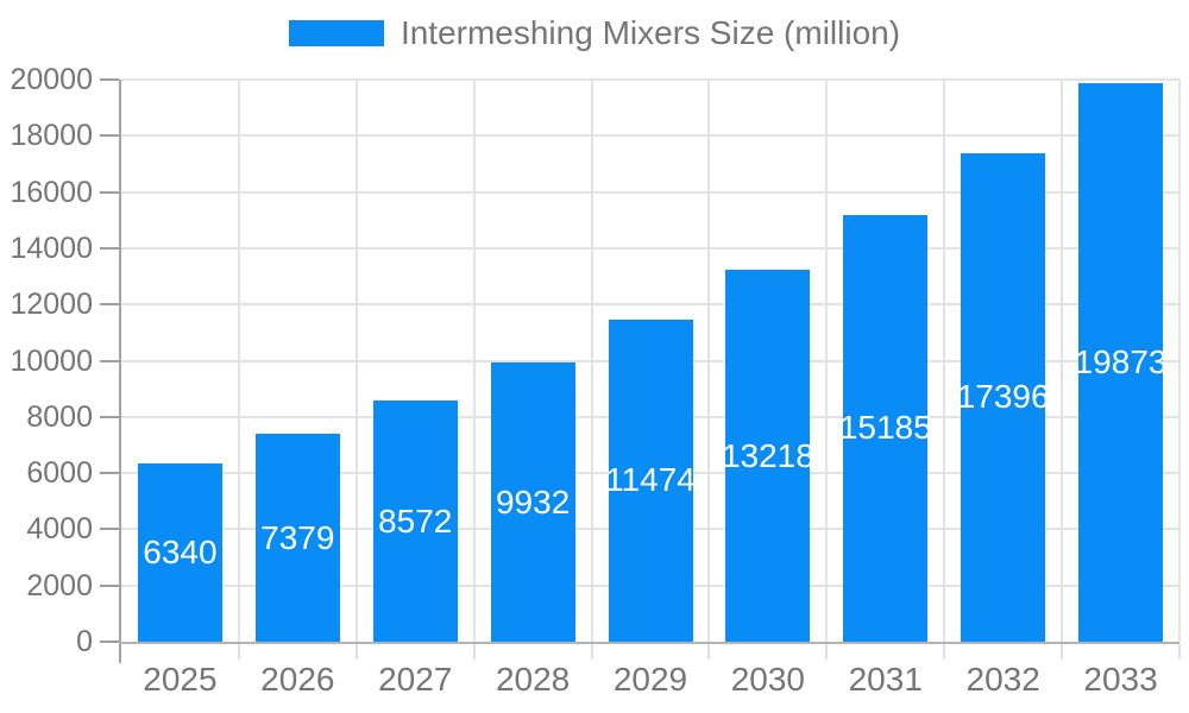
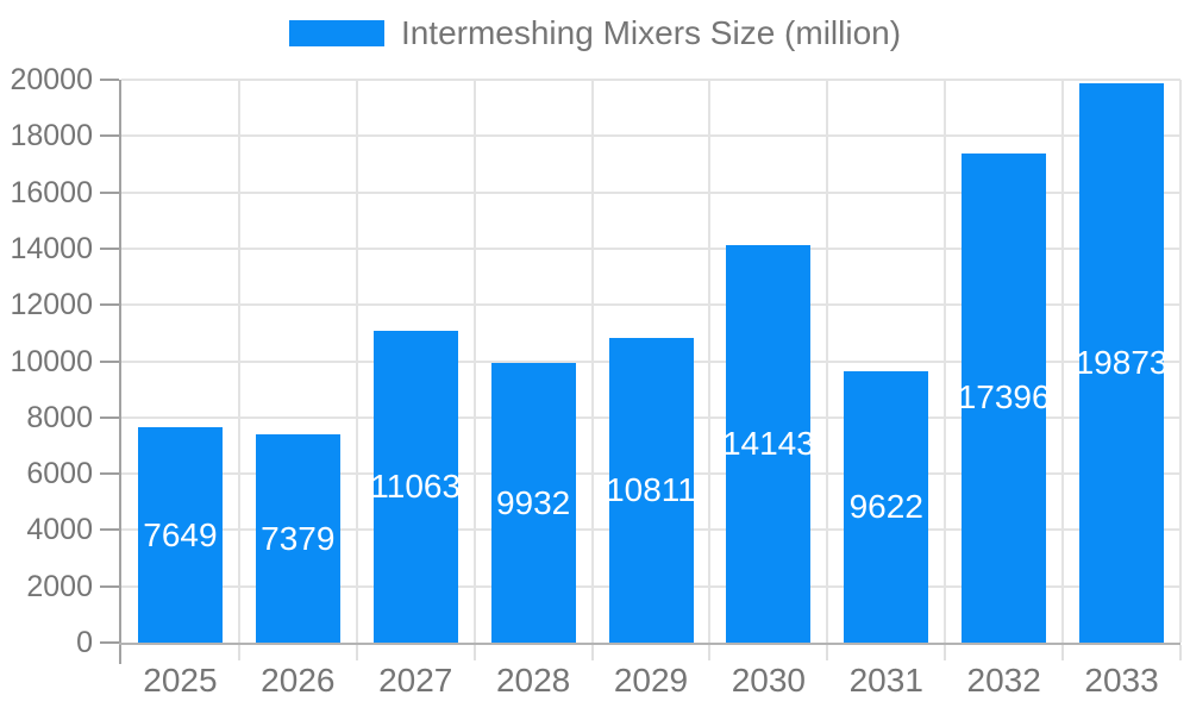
2025: 6340 -> 7649
2027: 8572 -> 11063
2029: 11474 -> 10811
2030: 13218 -> 14143
2031: 15185 -> 9622
